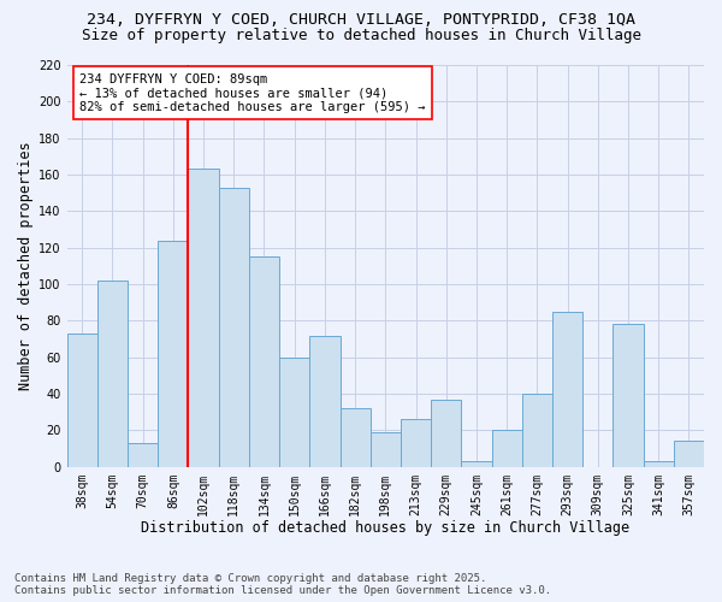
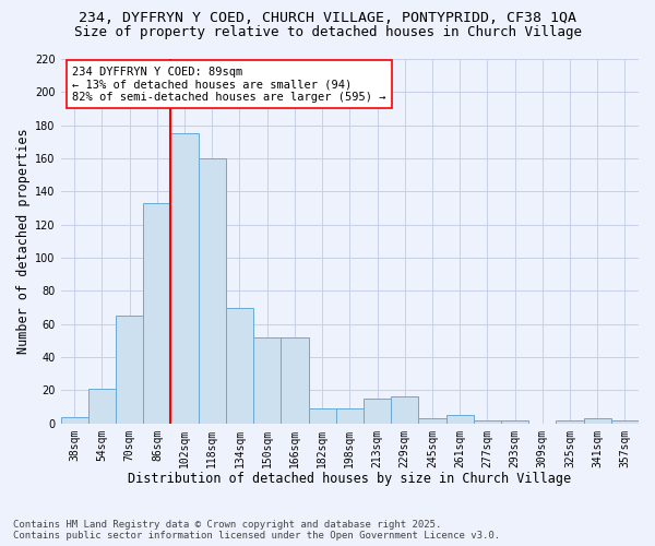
38sqm: 73 -> 4
54sqm: 102 -> 21
70sqm: 13 -> 65
86sqm: 124 -> 133
102sqm: 163 -> 175
118sqm: 153 -> 160
134sqm: 115 -> 70
150sqm: 60 -> 52
166sqm: 72 -> 52
182sqm: 32 -> 9
198sqm: 19 -> 9
213sqm: 26 -> 15
229sqm: 37 -> 16
261sqm: 20 -> 5
277sqm: 40 -> 2
293sqm: 85 -> 2
325sqm: 78 -> 2
357sqm: 14 -> 2
